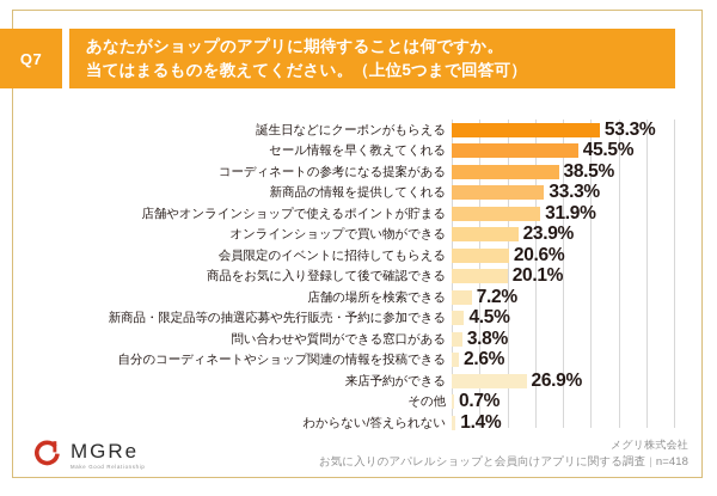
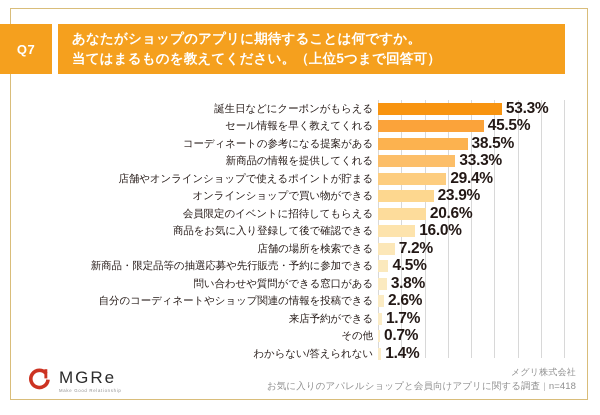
店舗やオンラインショップで使えるポイントが貯まる: 31.9% -> 29.4%
商品をお気に入り登録して後で確認できる: 20.1% -> 16.0%
来店予約ができる: 26.9% -> 1.7%
